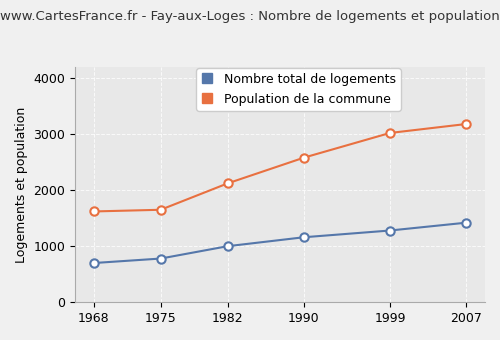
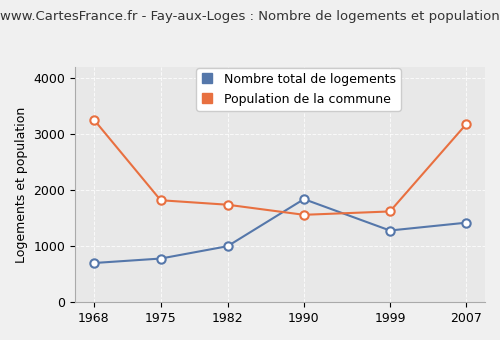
Population de la commune/1968: 1620 -> 3260
Population de la commune/1975: 1650 -> 1820
Population de la commune/1982: 2120 -> 1740
Nombre total de logements/1990: 1160 -> 1840
Population de la commune/1990: 2580 -> 1560
Population de la commune/1999: 3020 -> 1620
